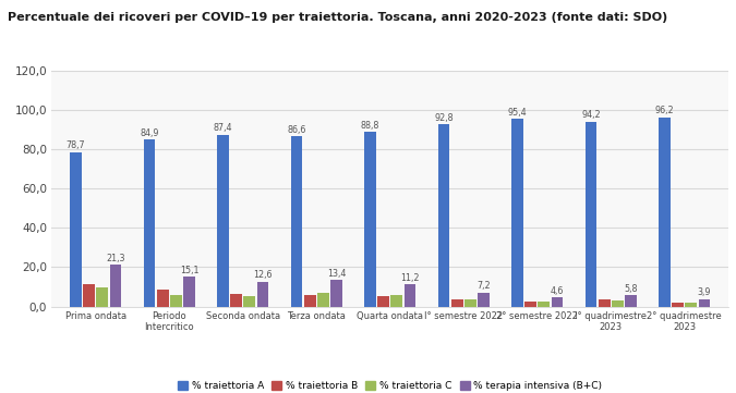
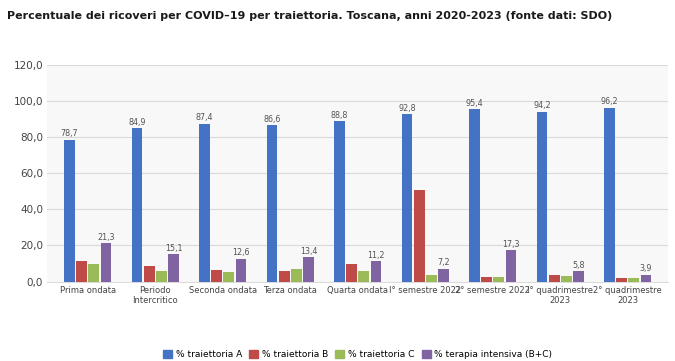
% traiettoria B/Quarta ondata: 5 -> 10
% traiettoria B/I° semestre 2022: 4 -> 51
% terapia intensiva (B+C)/2° semestre 2022: 4,6 -> 17,3
